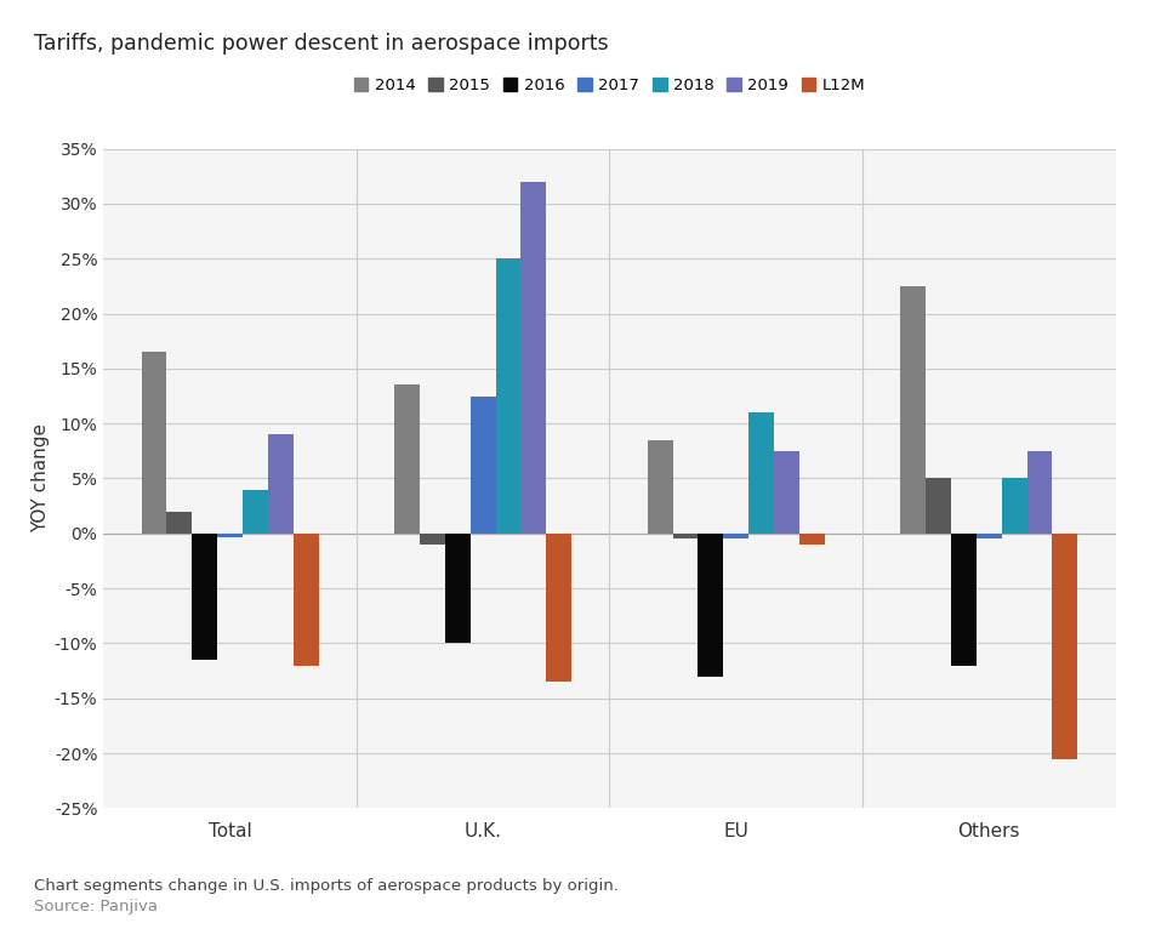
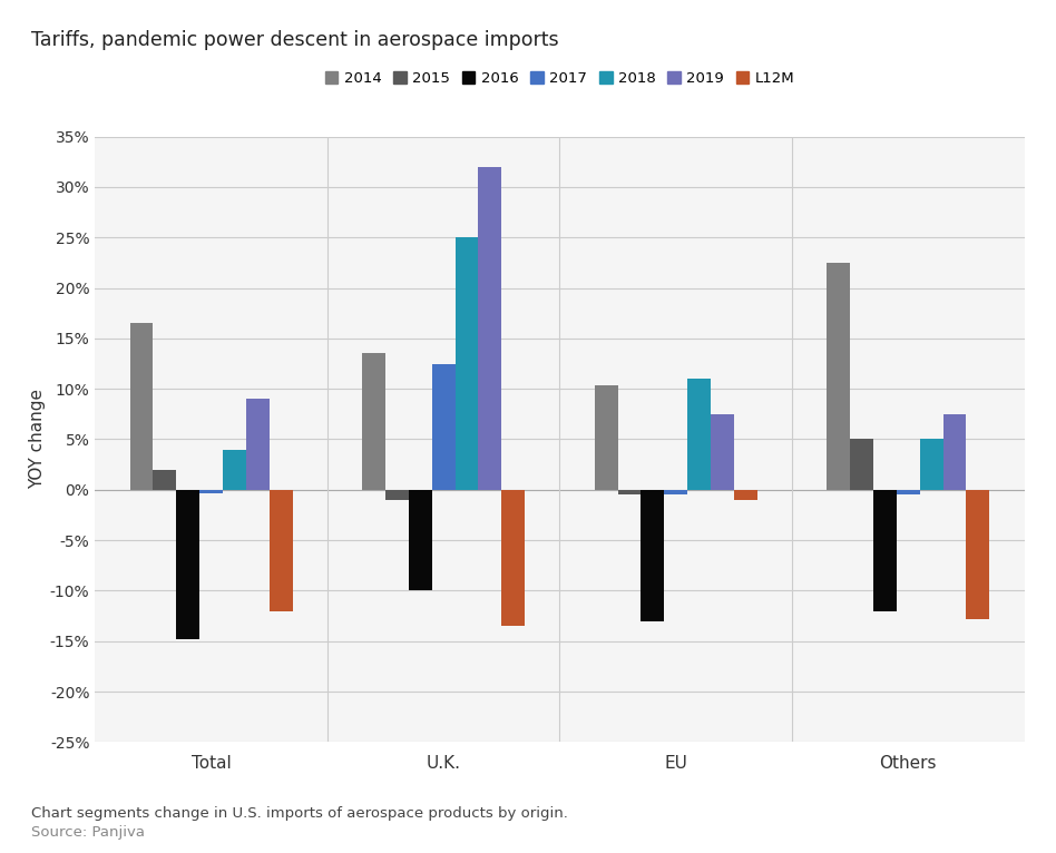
2016/Total: -11.5% -> -14.8%
2014/EU: 8.5% -> 10.4%
L12M/Others: -20.5% -> -12.8%
